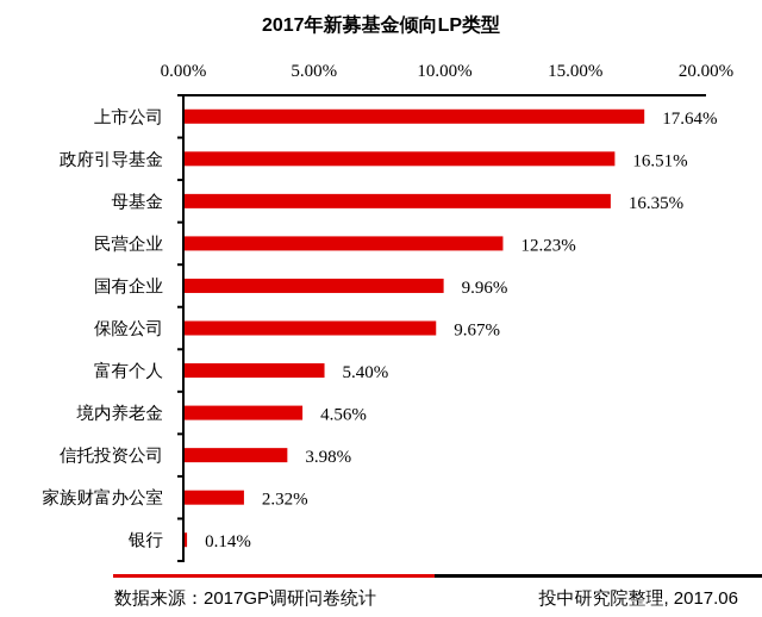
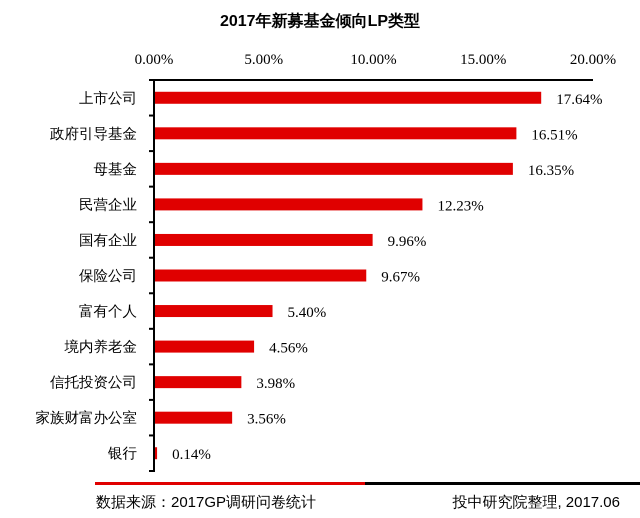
家族财富办公室: 2.32% -> 3.56%
